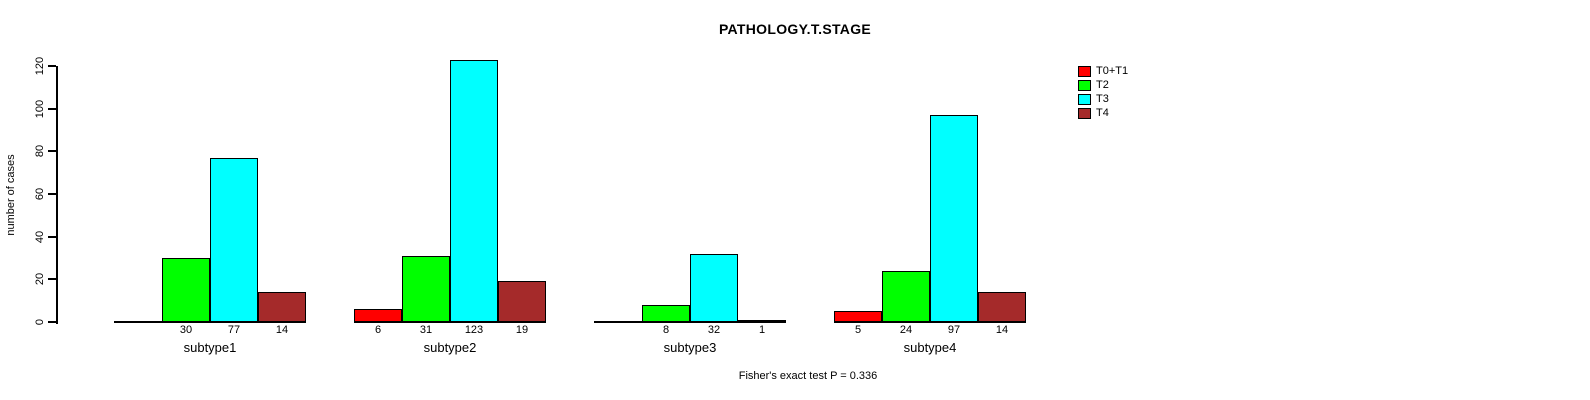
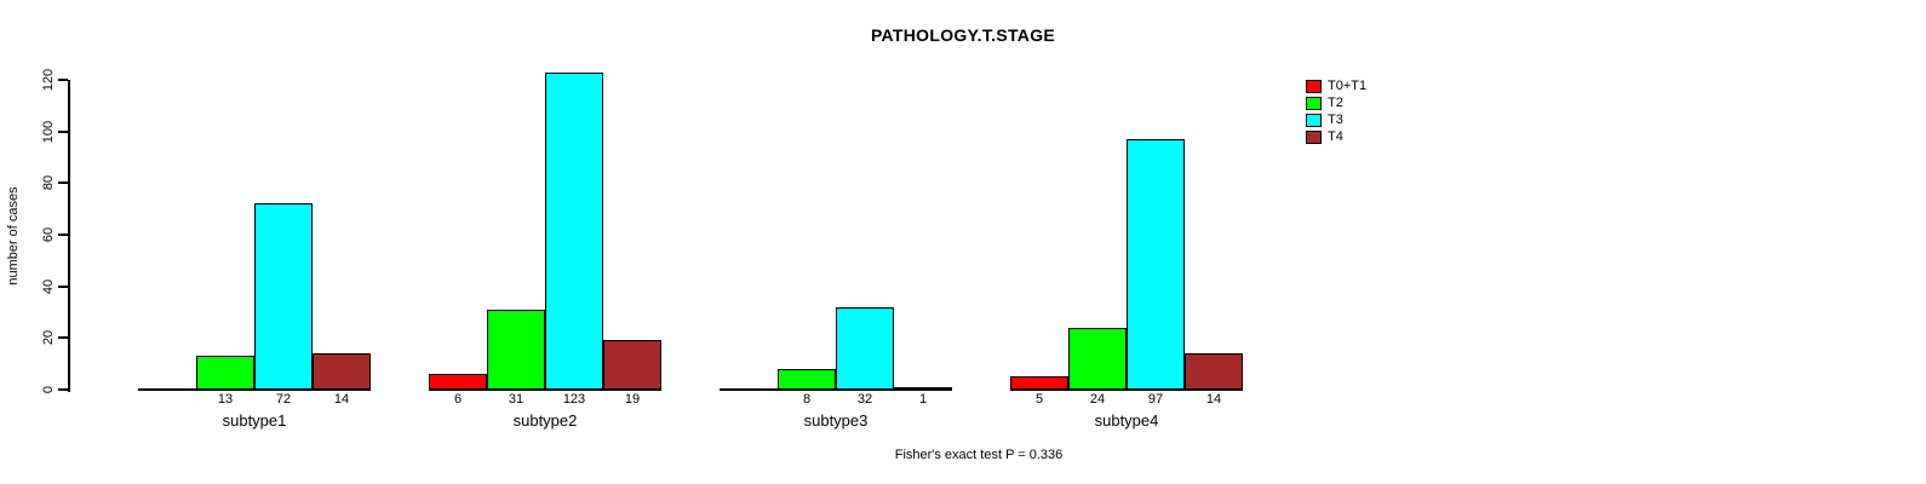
T2/subtype1: 30 -> 13
T3/subtype1: 77 -> 72
